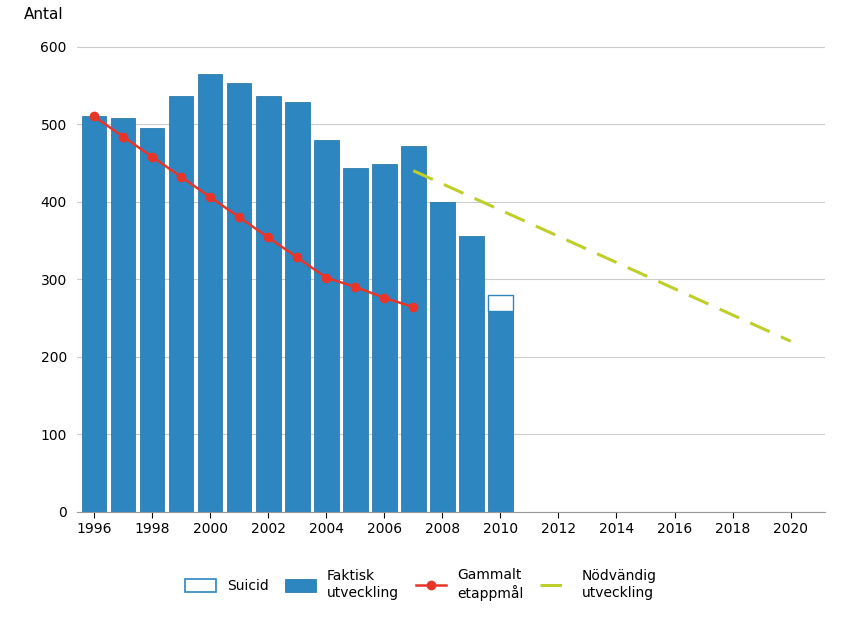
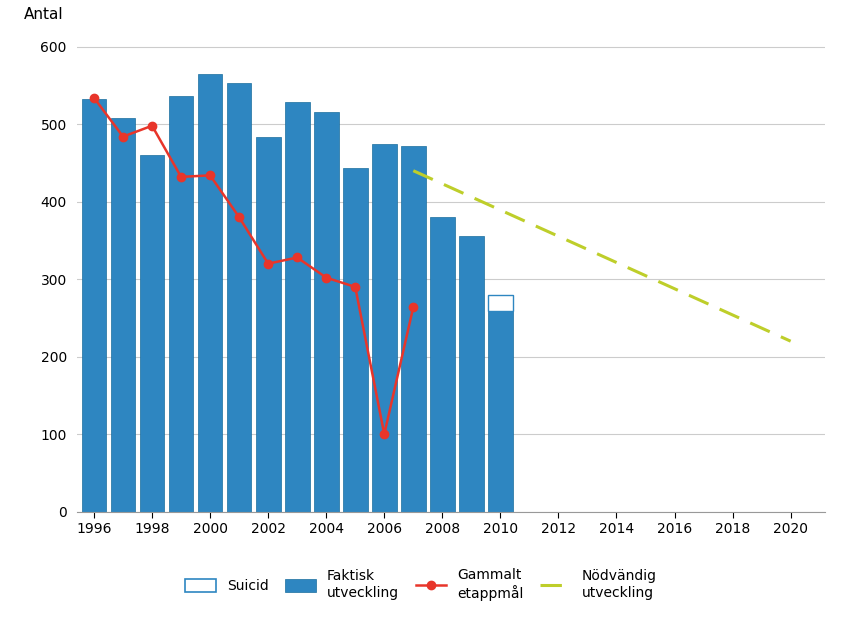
Faktisk utveckling/1996: 510 -> 532
Gammalt etappmål/1996: 510 -> 534
Faktisk utveckling/1998: 495 -> 460
Gammalt etappmål/1998: 458 -> 498
Gammalt etappmål/2000: 406 -> 434
Faktisk utveckling/2002: 537 -> 484
Gammalt etappmål/2002: 354 -> 320
Faktisk utveckling/2004: 480 -> 516
Faktisk utveckling/2006: 448 -> 474
Gammalt etappmål/2006: 276 -> 100
Faktisk utveckling/2008: 399 -> 380
